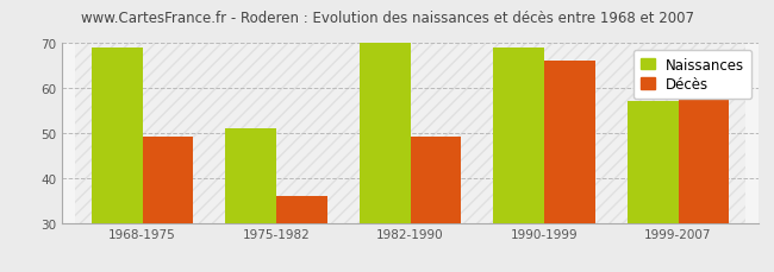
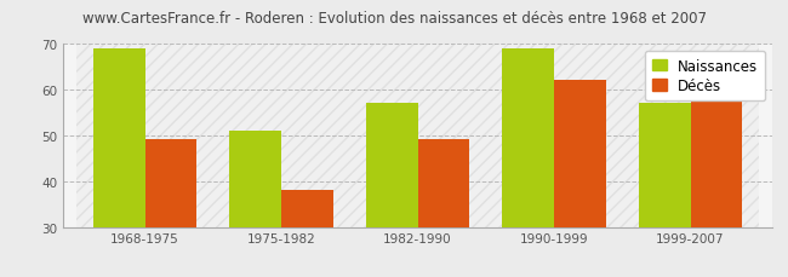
Décès/1975-1982: 36 -> 38
Naissances/1982-1990: 70 -> 57
Décès/1990-1999: 66 -> 62
